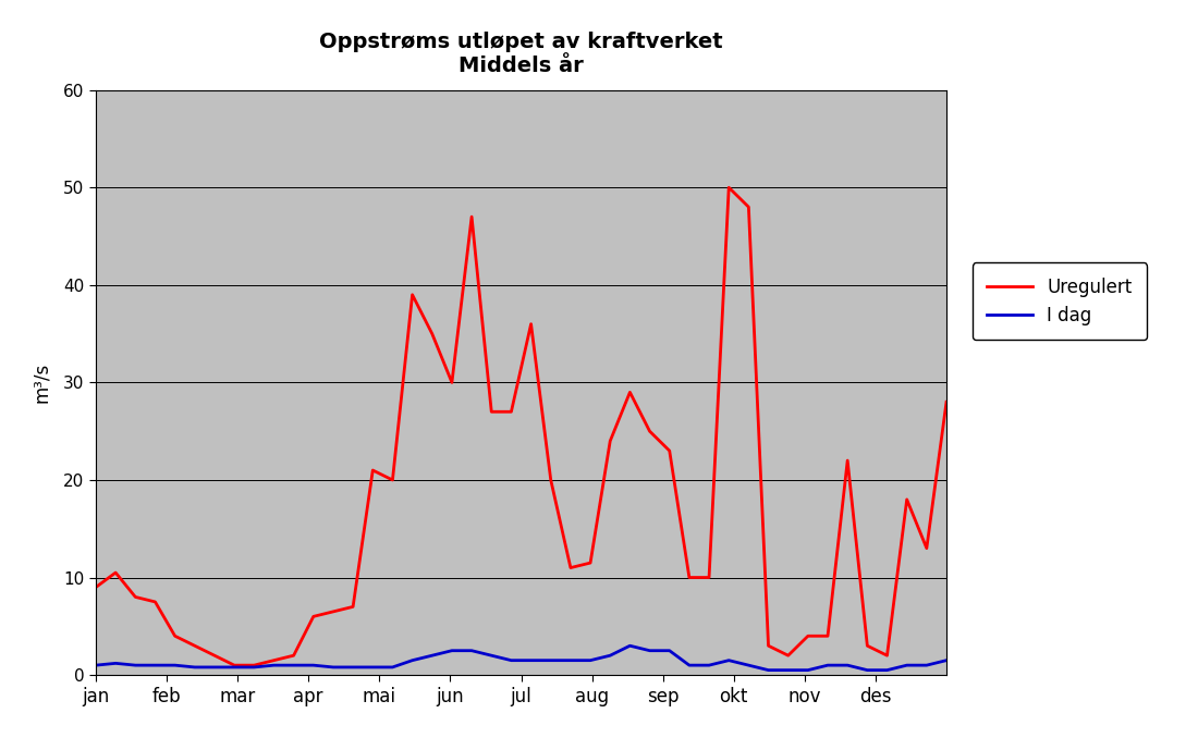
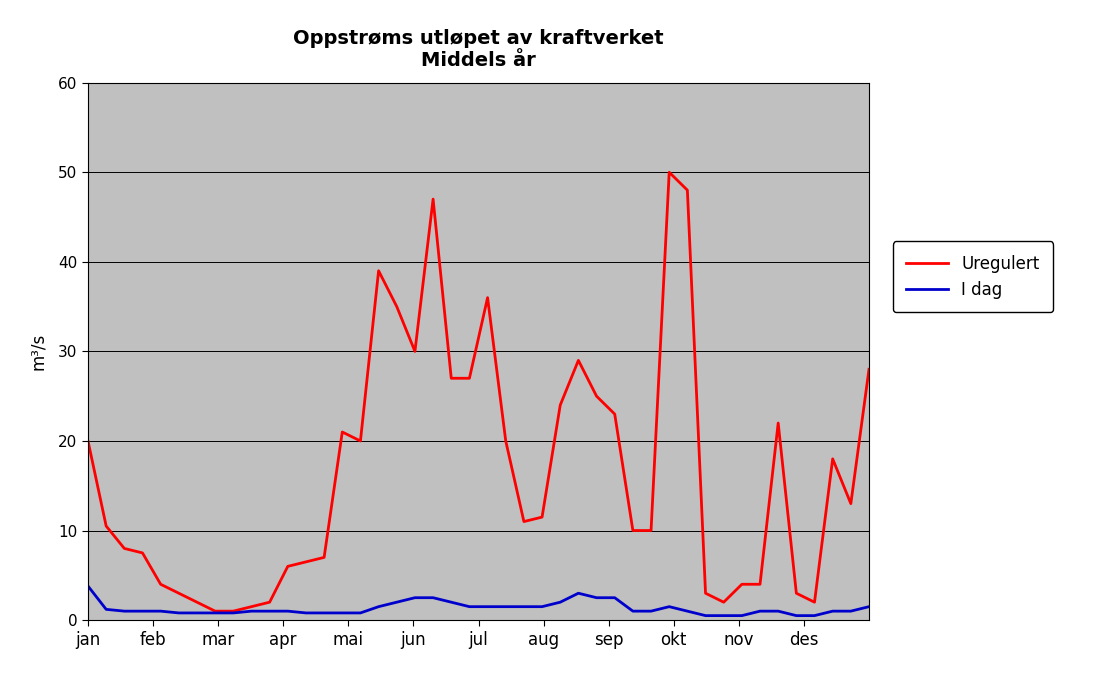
Uregulert/jan: 9.0 -> 20.0
I dag/jan: 1.0 -> 3.8
